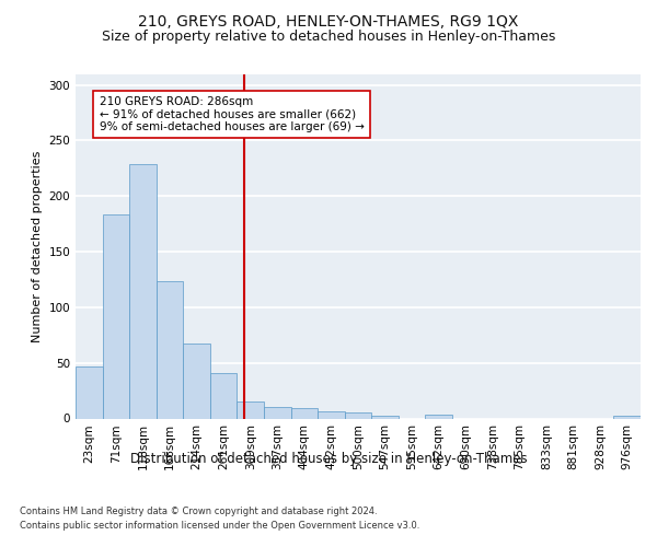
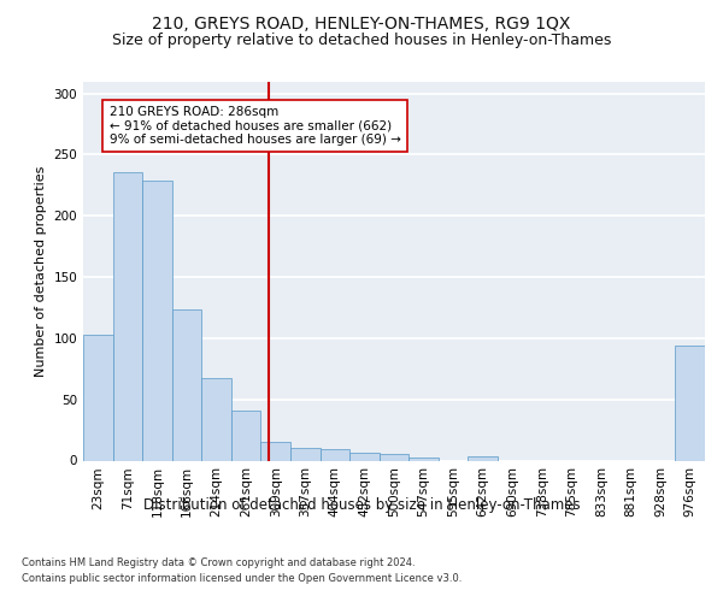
23sqm: 47 -> 103
71sqm: 184 -> 236
976sqm: 2 -> 94
